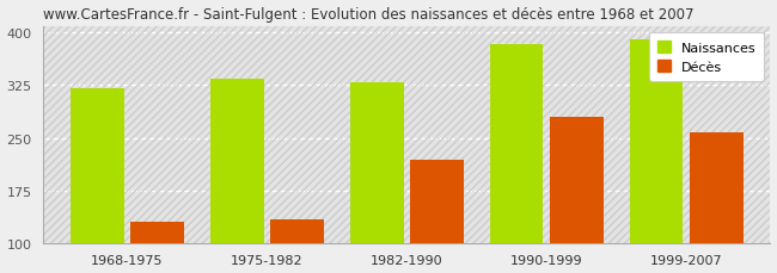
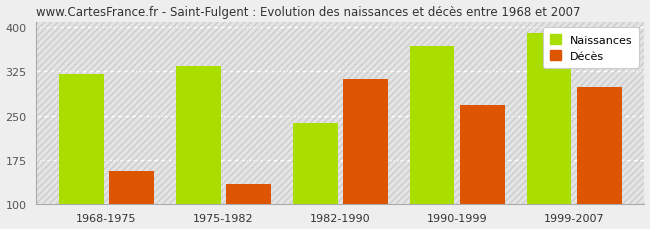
Décès/1968-1975: 130 -> 156
Naissances/1982-1990: 330 -> 238
Décès/1982-1990: 218 -> 312
Naissances/1990-1999: 383 -> 368
Décès/1990-1999: 280 -> 268
Décès/1999-2007: 258 -> 298
